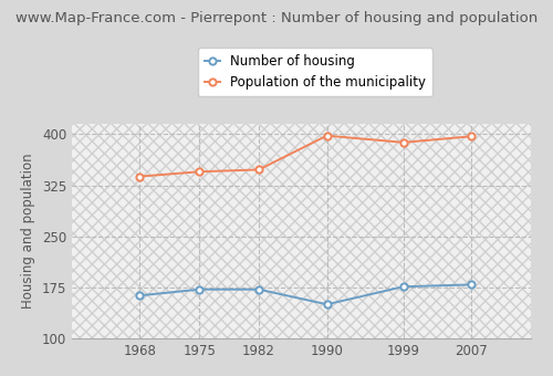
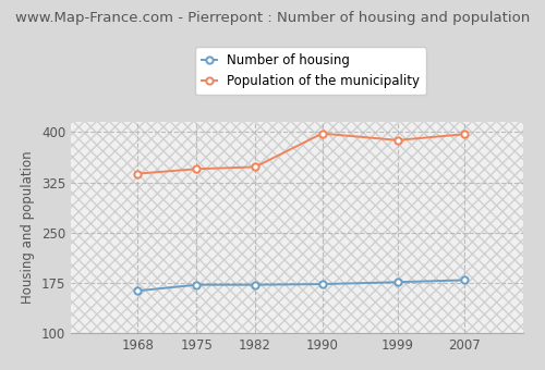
Number of housing/1990: 150 -> 173
